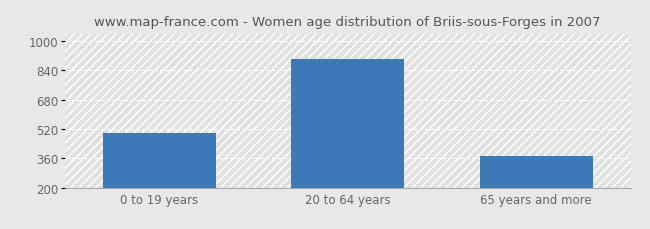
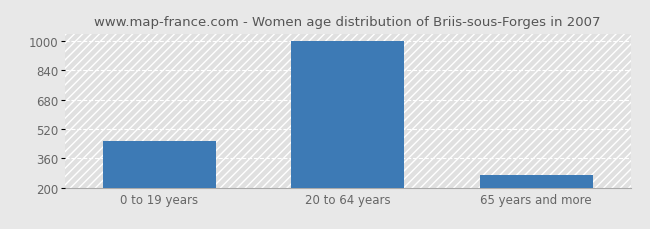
0 to 19 years: 500 -> 460
20 to 64 years: 900 -> 1000
65 years and more: 370 -> 270
